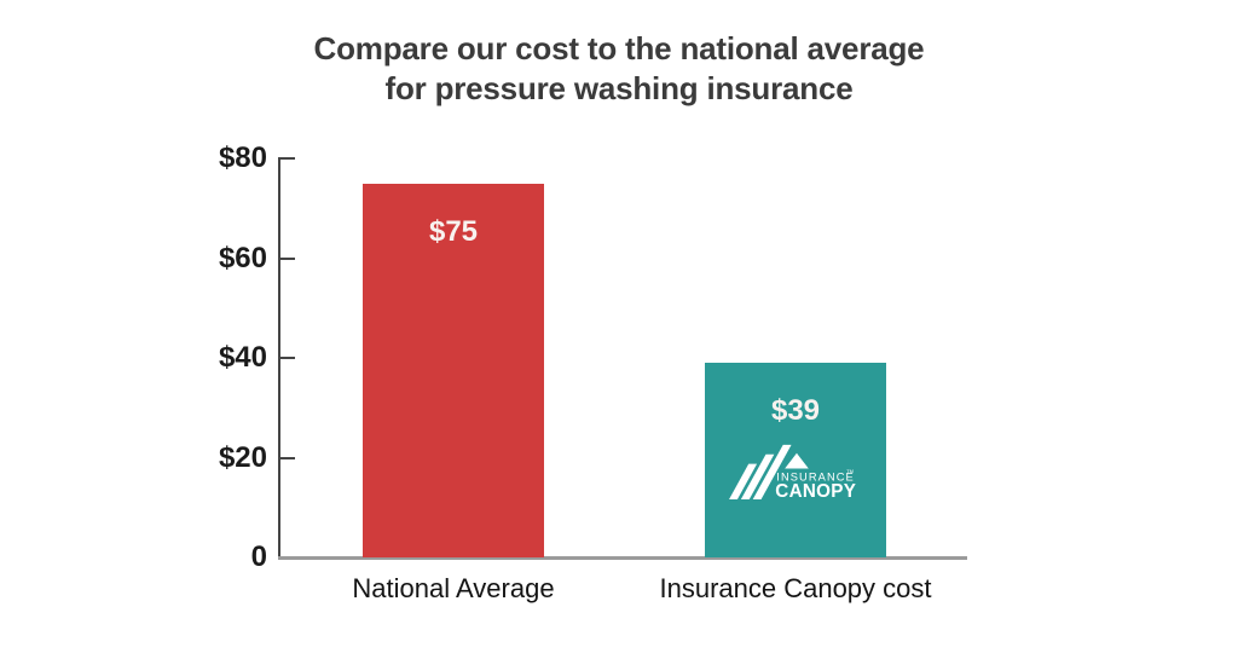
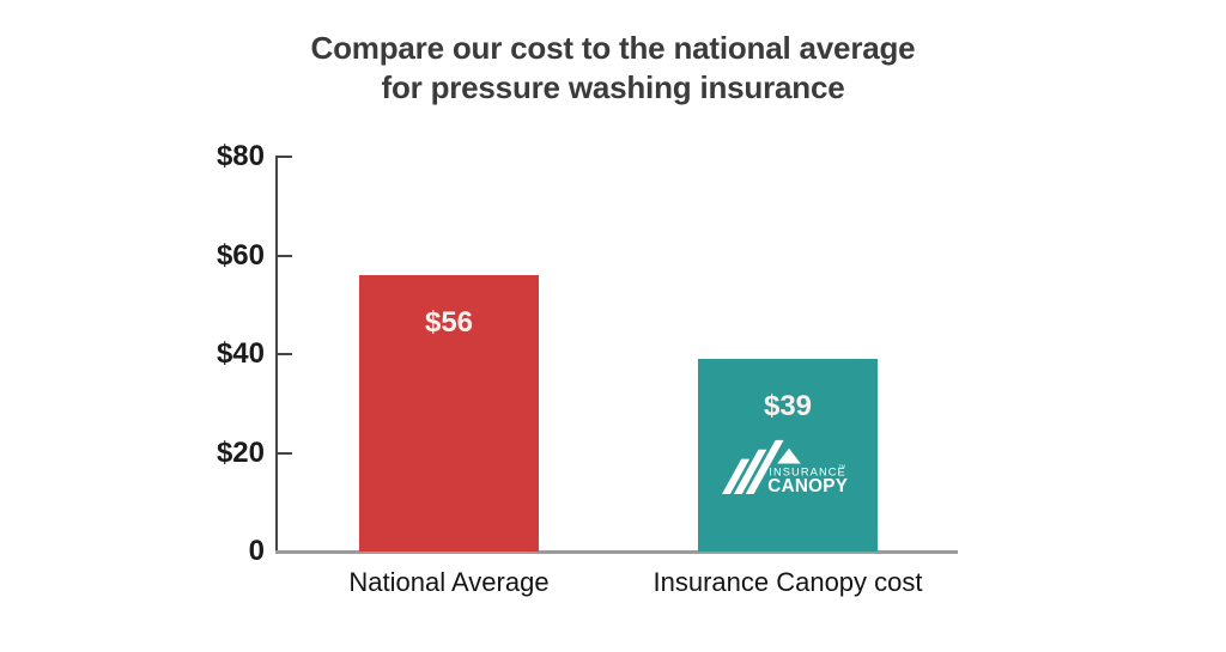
National Average: $75 -> $56
